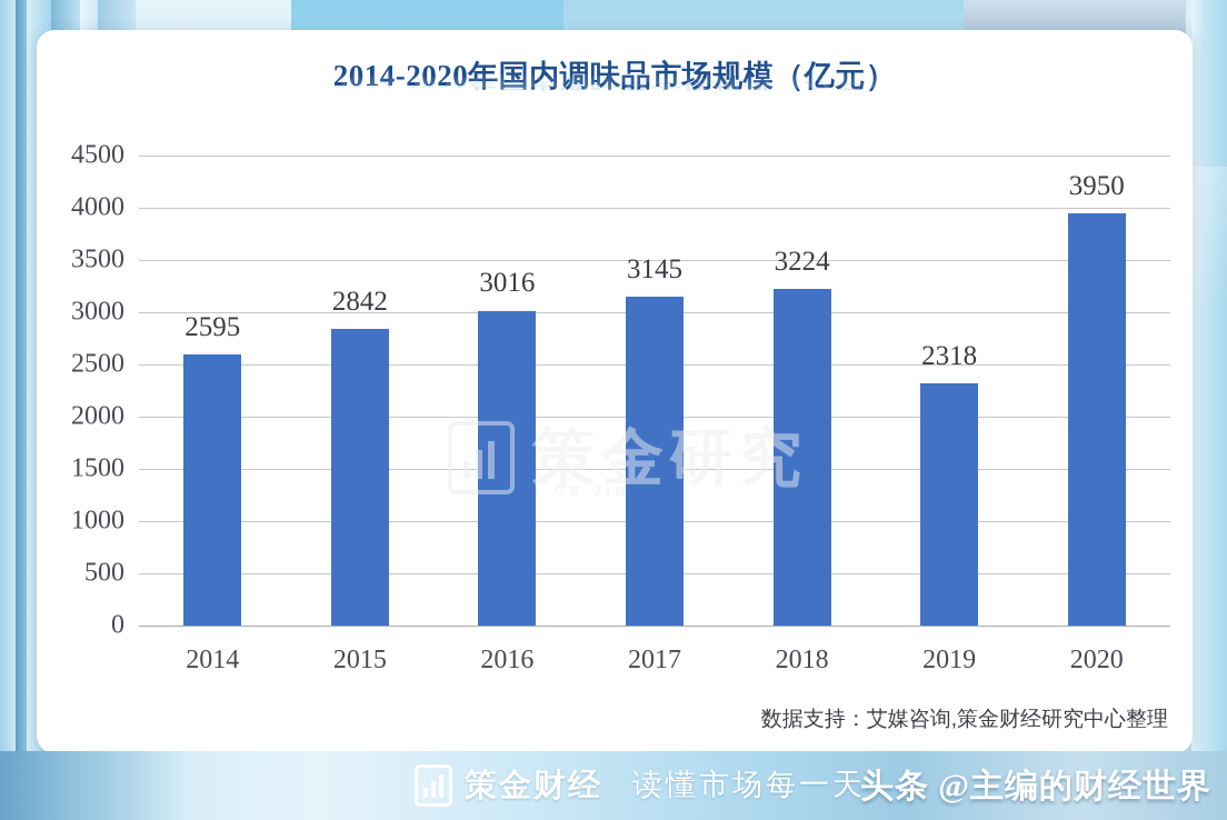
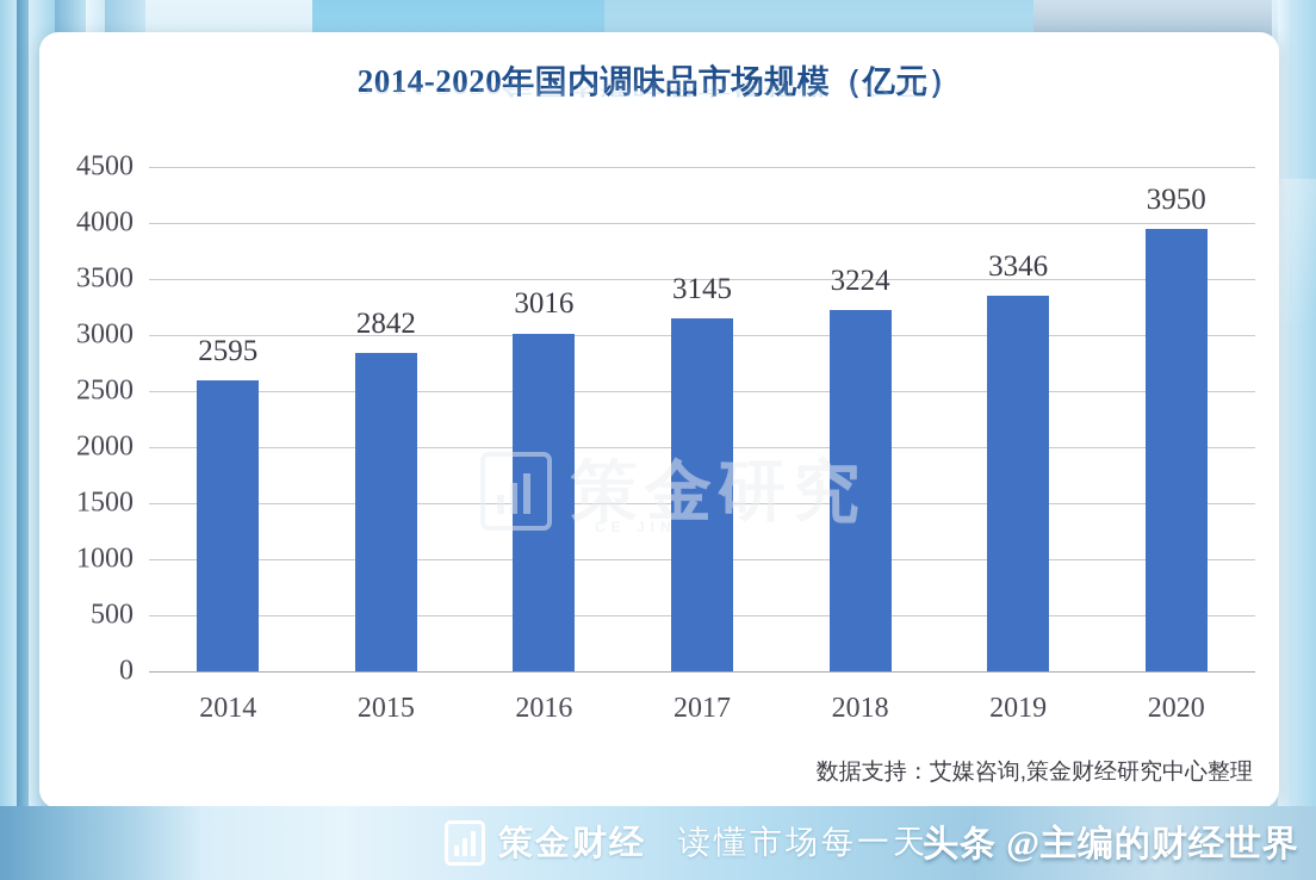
2019: 2318 -> 3346
